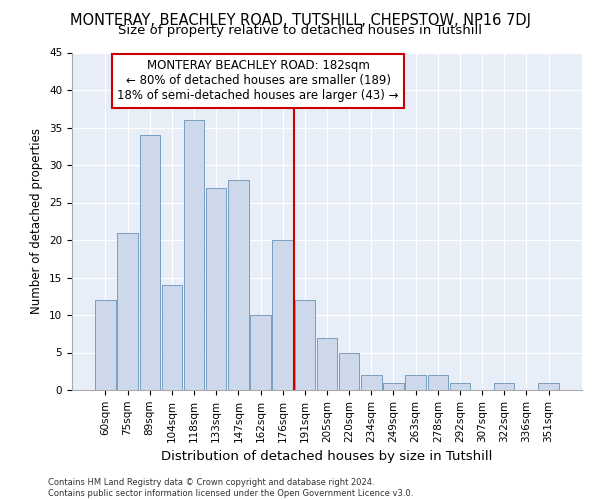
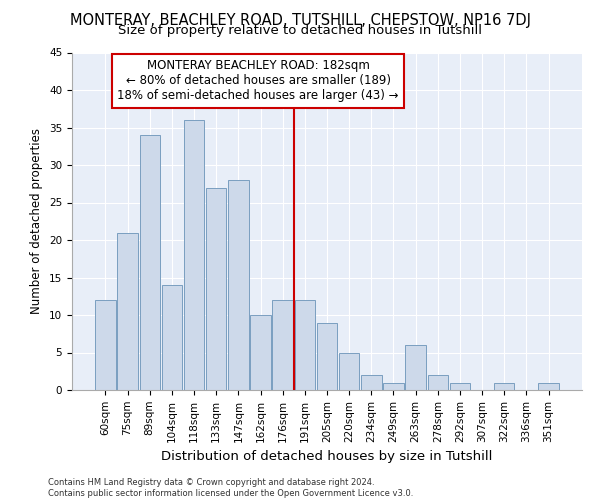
176sqm: 20 -> 12
205sqm: 7 -> 9
263sqm: 2 -> 6
